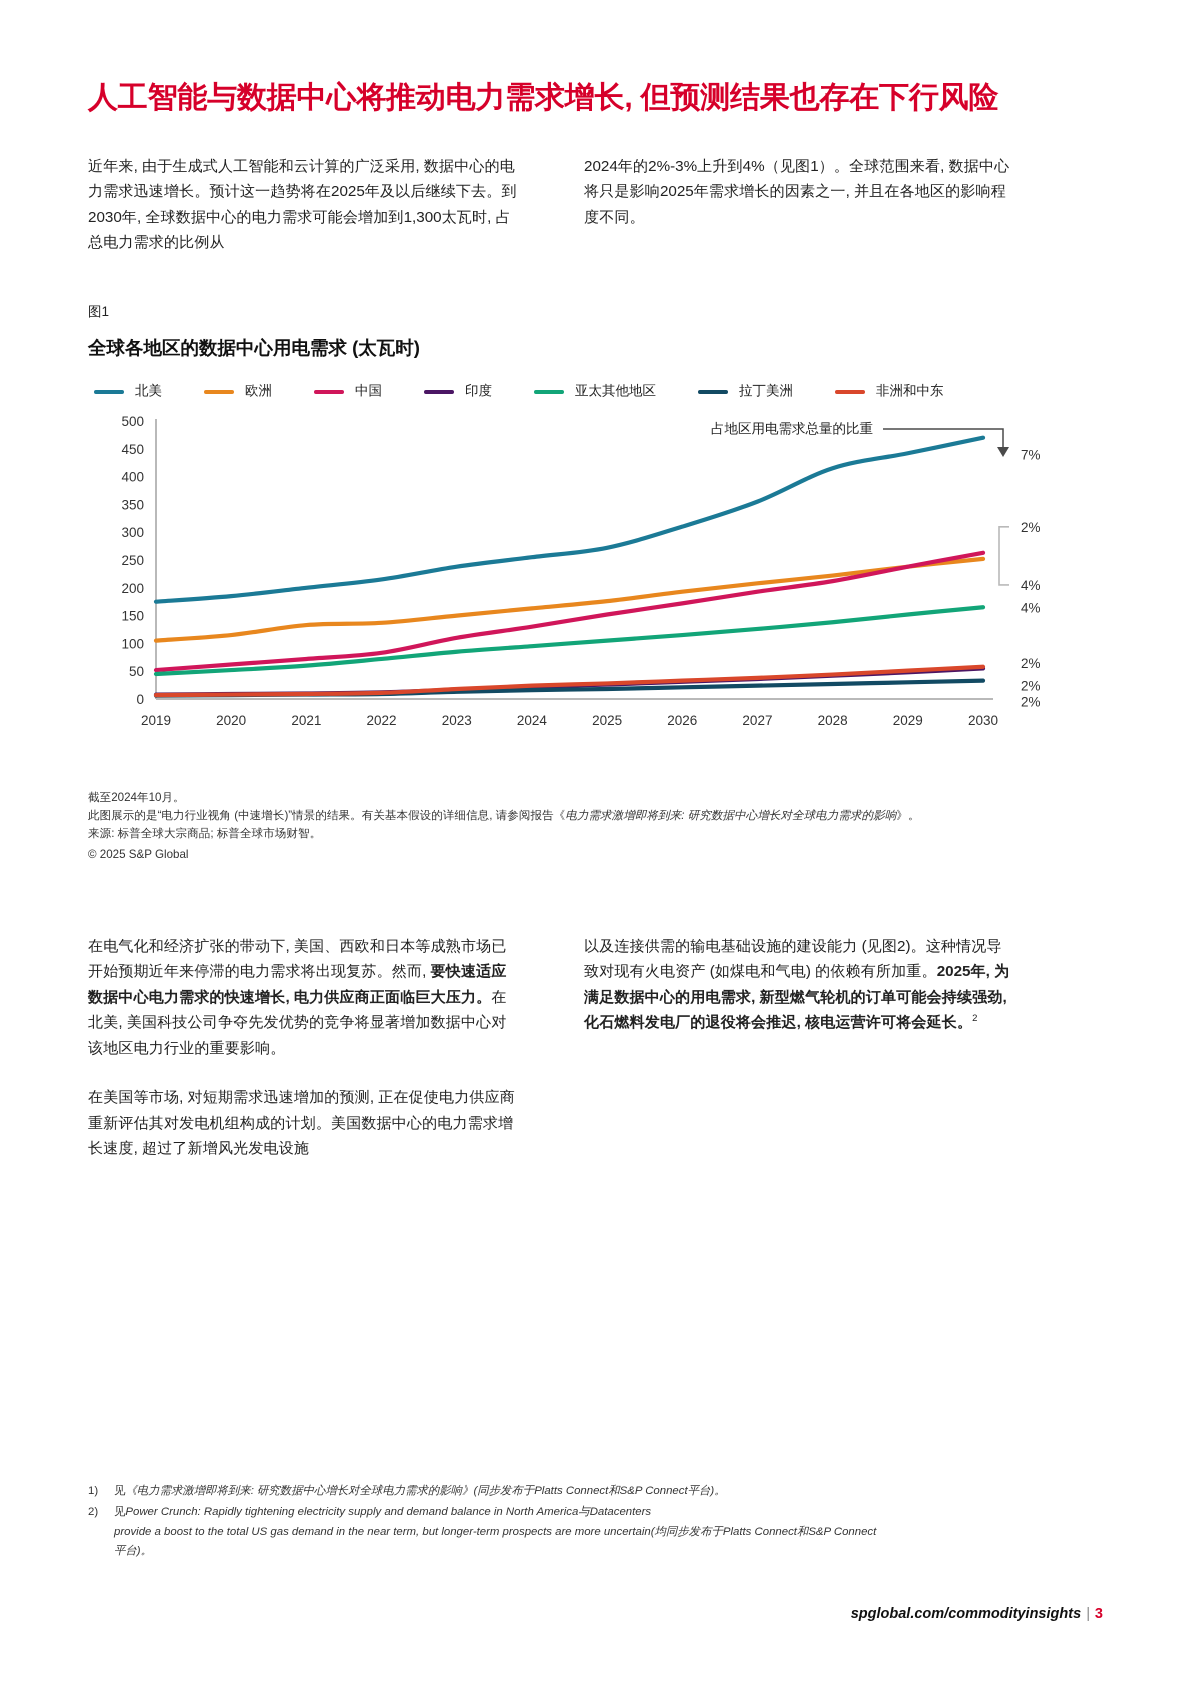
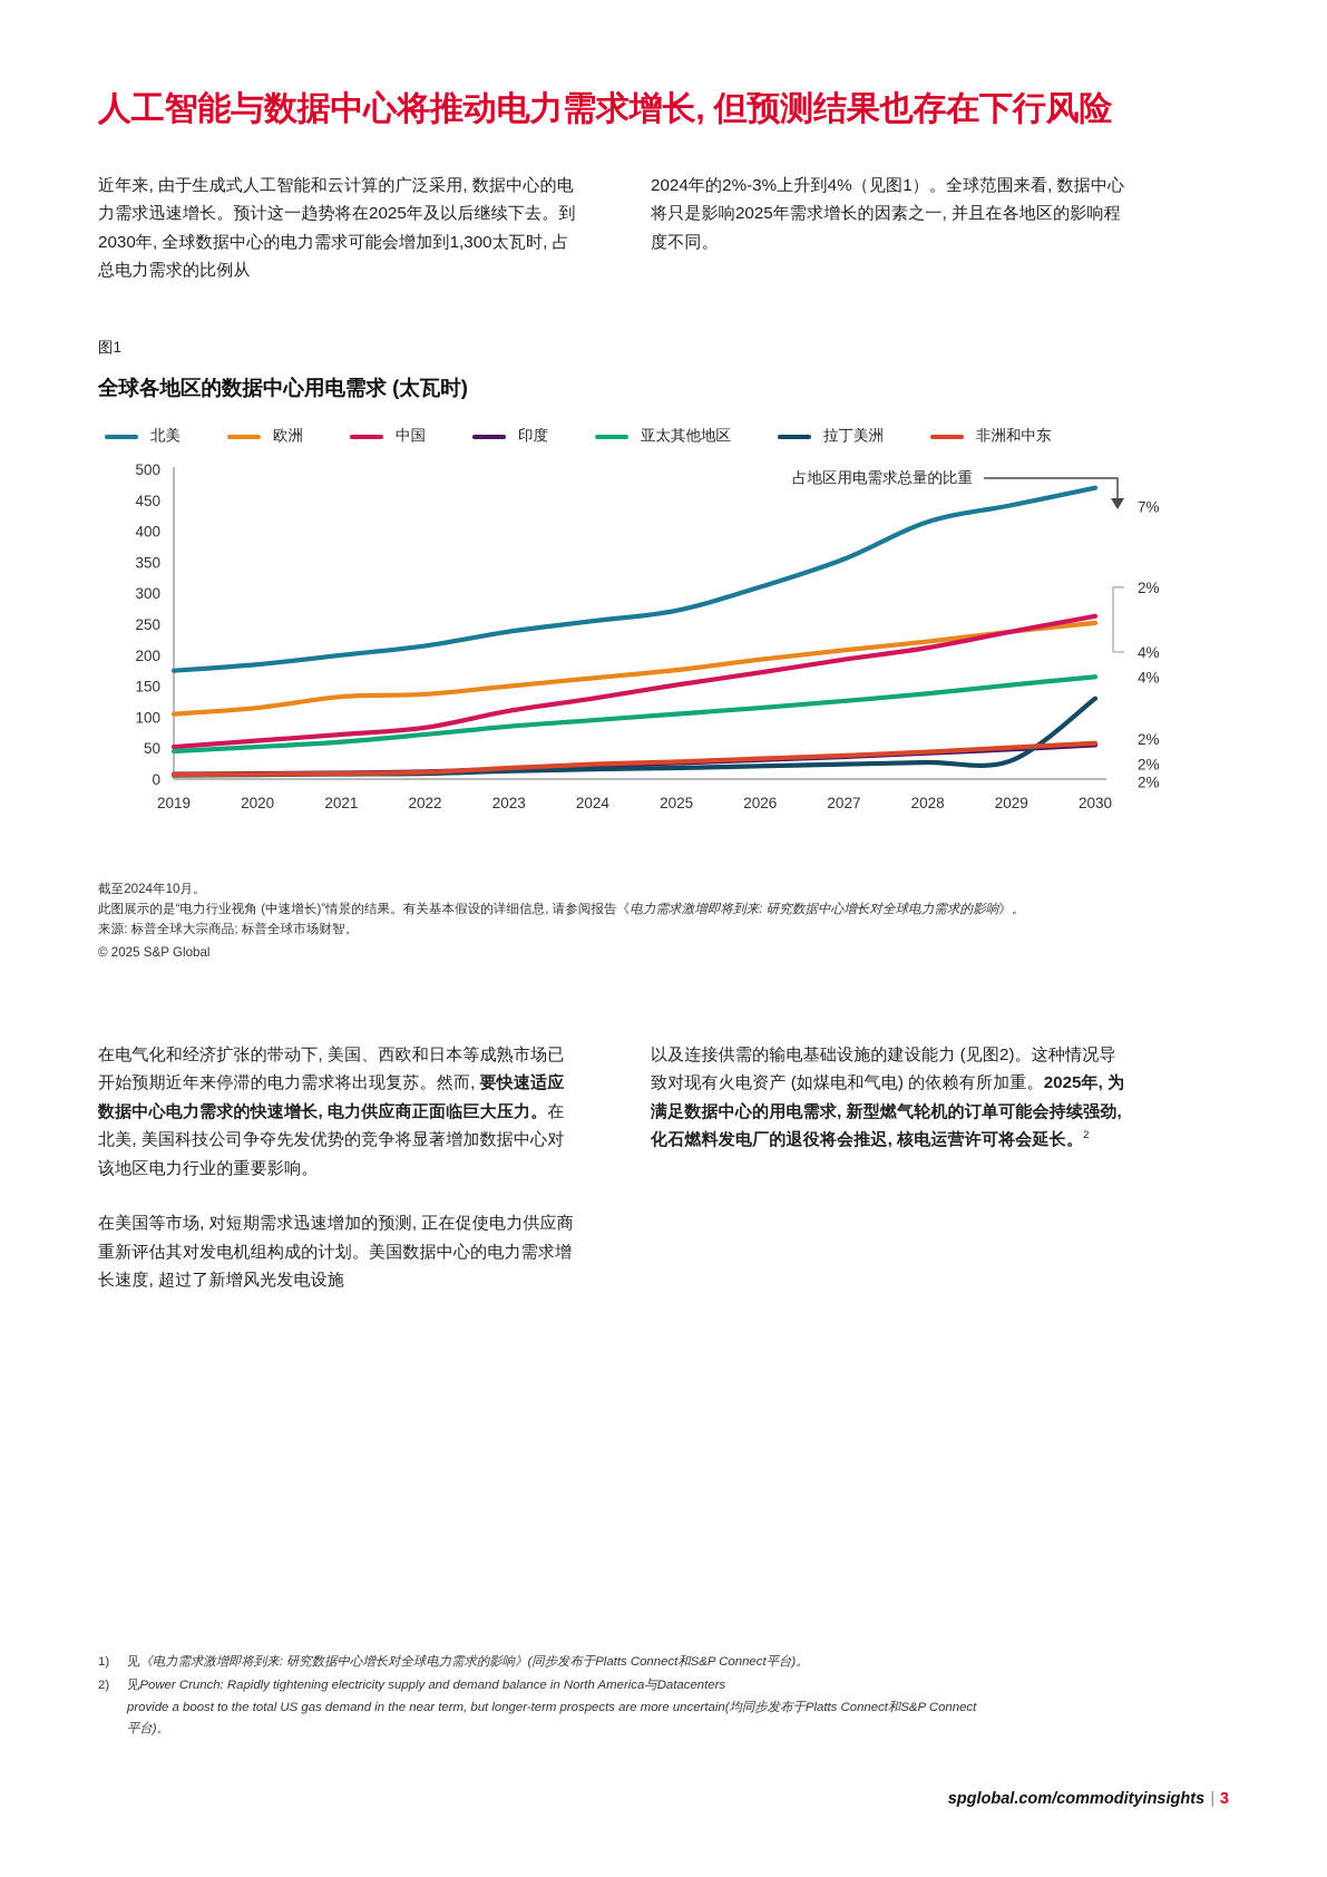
拉丁美洲/2030: 30 -> 130
